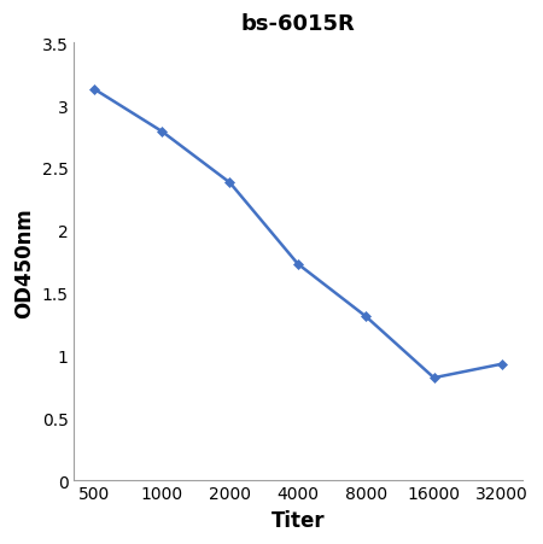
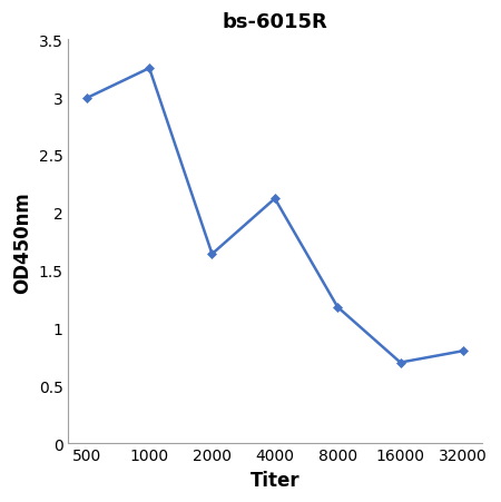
500: 3.13 -> 2.99
1000: 2.79 -> 3.25
2000: 2.38 -> 1.64
4000: 1.73 -> 2.12
8000: 1.31 -> 1.18
16000: 0.82 -> 0.70
32000: 0.93 -> 0.80
